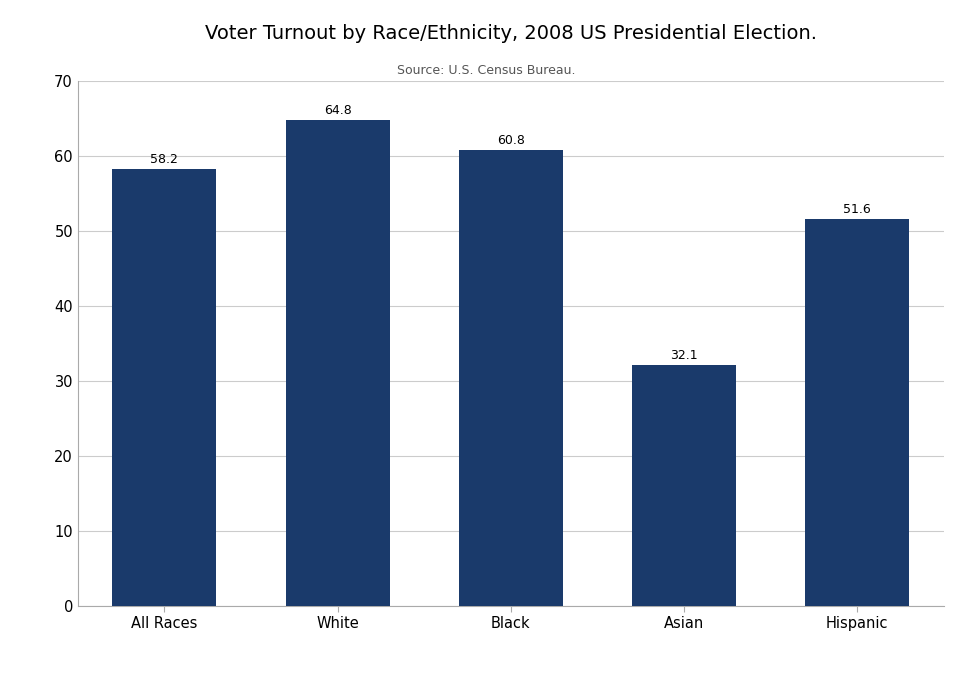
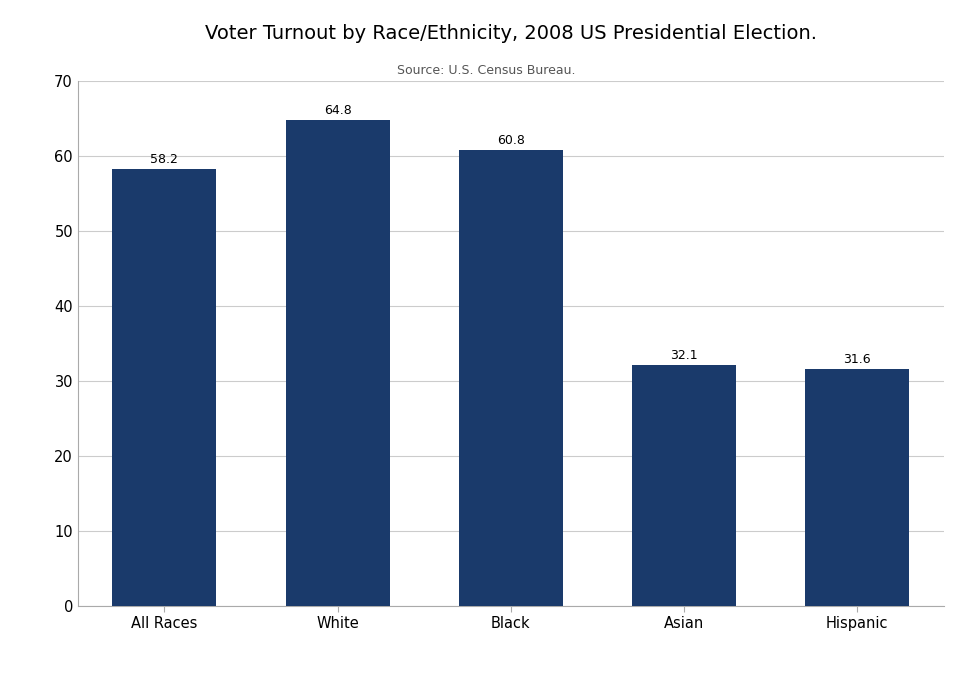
Hispanic: 51.6 -> 31.6
